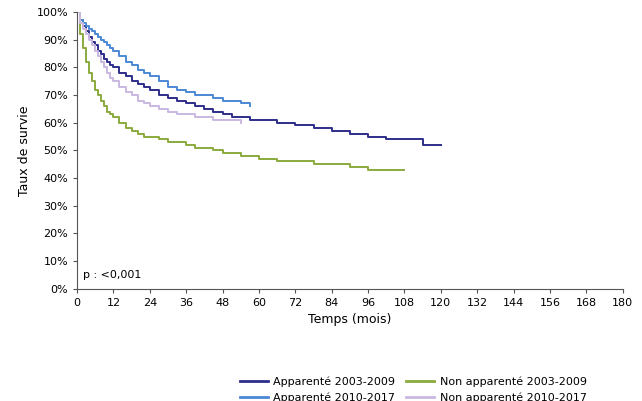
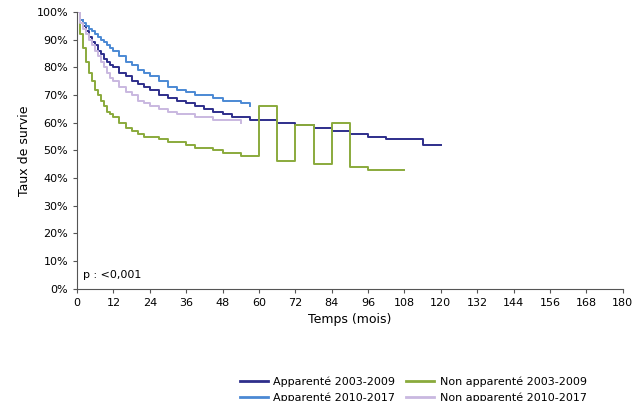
Non apparenté 2003-2009/60: 47% -> 66%
Non apparenté 2003-2009/72: 46% -> 59%
Non apparenté 2003-2009/84: 45% -> 60%
